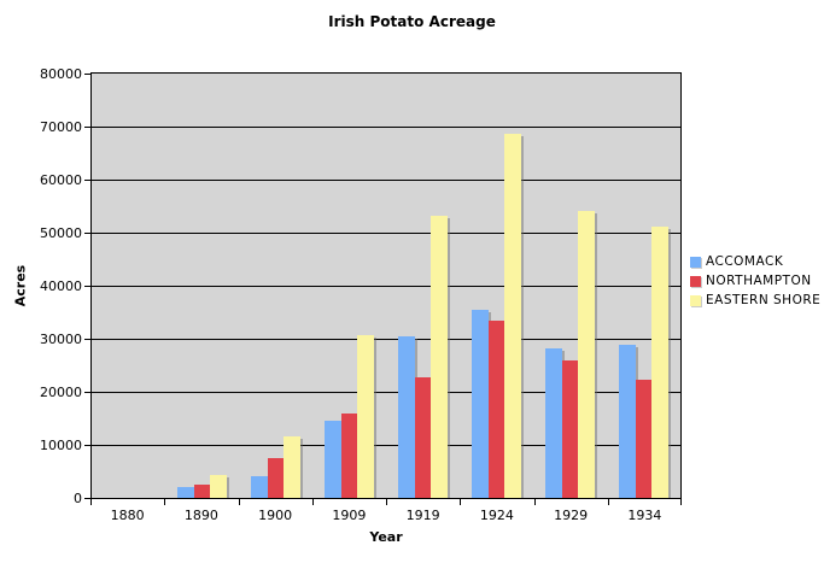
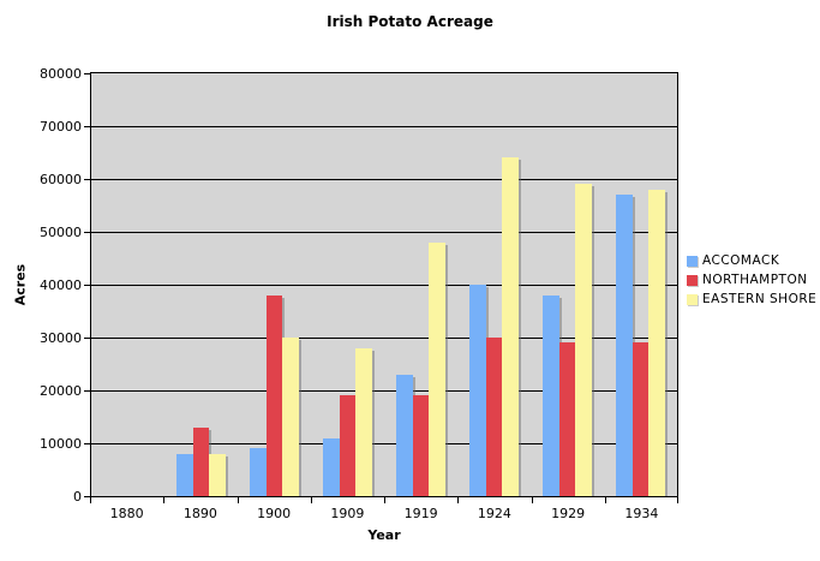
ACCOMACK/1890: 2000 -> 8000
NORTHAMPTON/1890: 2000 -> 13000
EASTERN SHORE/1890: 4000 -> 8000
ACCOMACK/1900: 4000 -> 9000
NORTHAMPTON/1900: 8000 -> 38000
EASTERN SHORE/1900: 12000 -> 30000
ACCOMACK/1909: 14000 -> 11000
NORTHAMPTON/1909: 16000 -> 19000
EASTERN SHORE/1909: 31000 -> 28000
ACCOMACK/1919: 30000 -> 23000
NORTHAMPTON/1919: 23000 -> 19000
EASTERN SHORE/1919: 53000 -> 48000
ACCOMACK/1924: 35000 -> 40000
NORTHAMPTON/1924: 33000 -> 30000
EASTERN SHORE/1924: 69000 -> 64000
ACCOMACK/1929: 28000 -> 38000
NORTHAMPTON/1929: 26000 -> 29000
EASTERN SHORE/1929: 54000 -> 59000
ACCOMACK/1934: 29000 -> 57000
NORTHAMPTON/1934: 22000 -> 29000
EASTERN SHORE/1934: 51000 -> 58000
